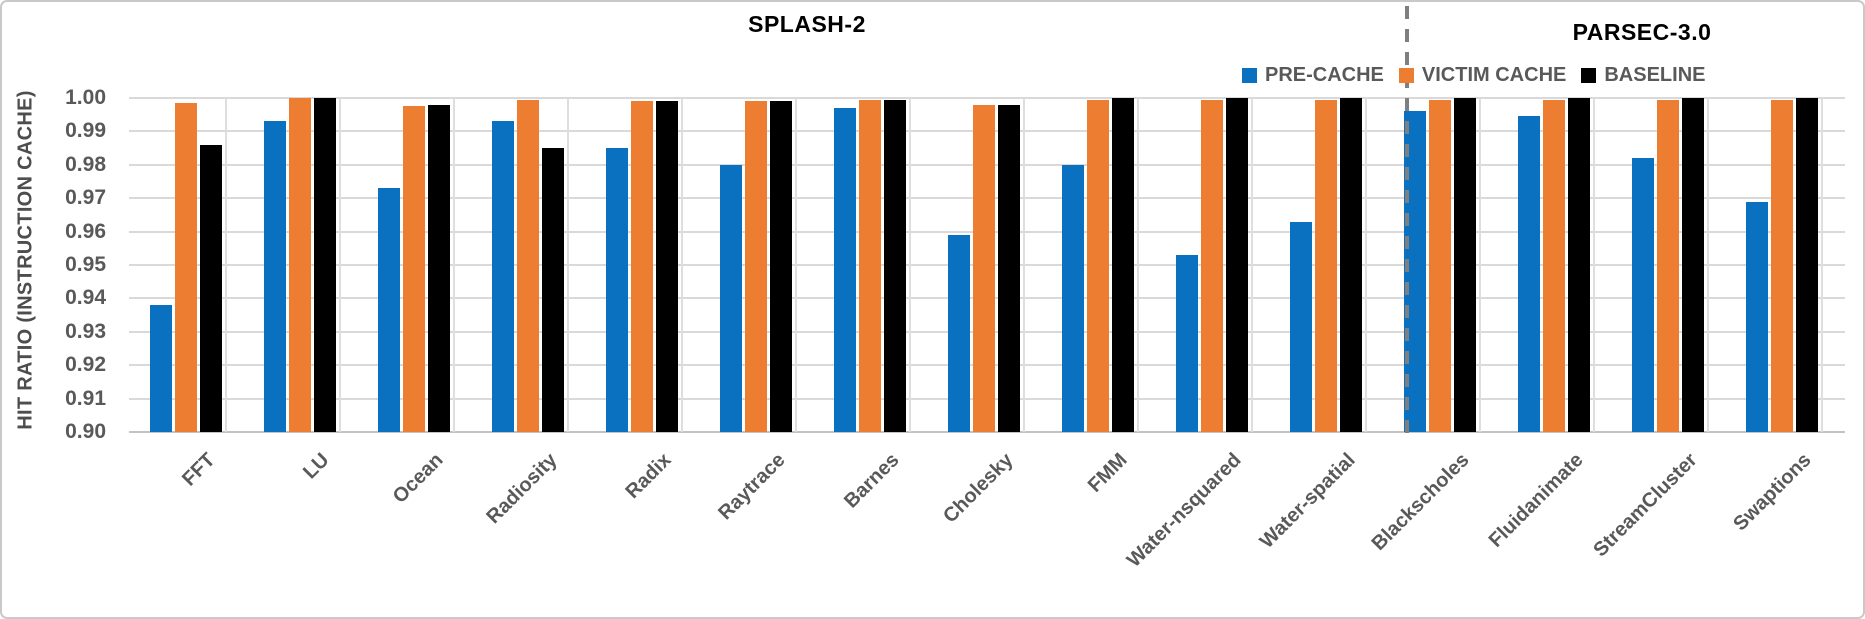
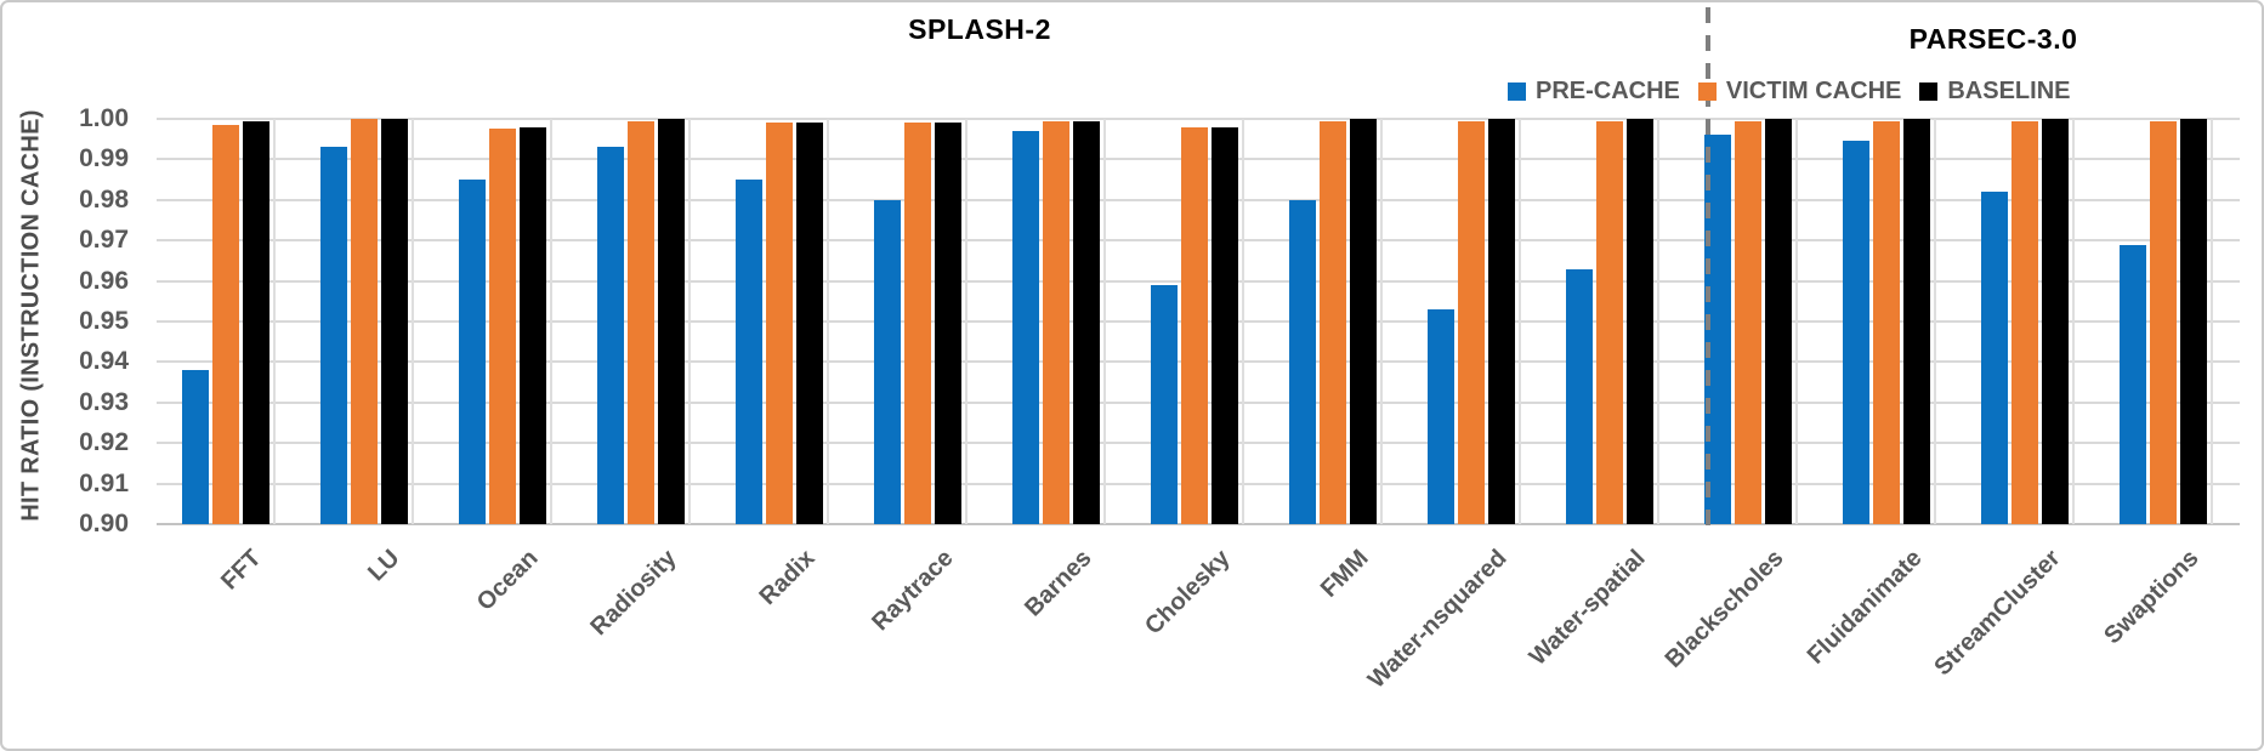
BASELINE/FFT: 0.986 -> 1.000
PRE-CACHE/Ocean: 0.973 -> 0.985
BASELINE/Radiosity: 0.985 -> 1.000
